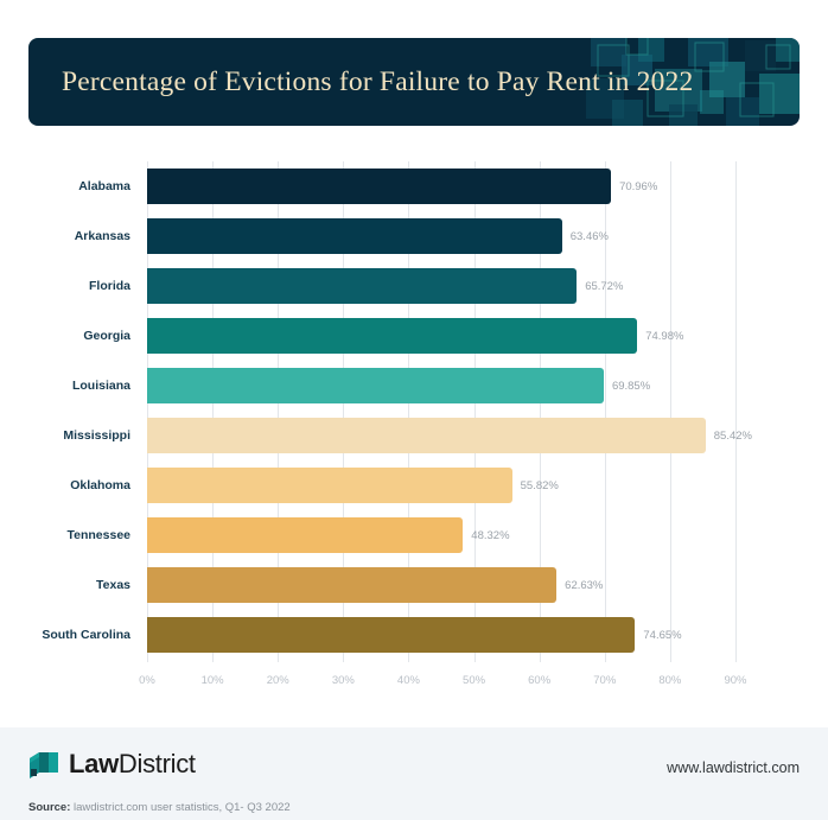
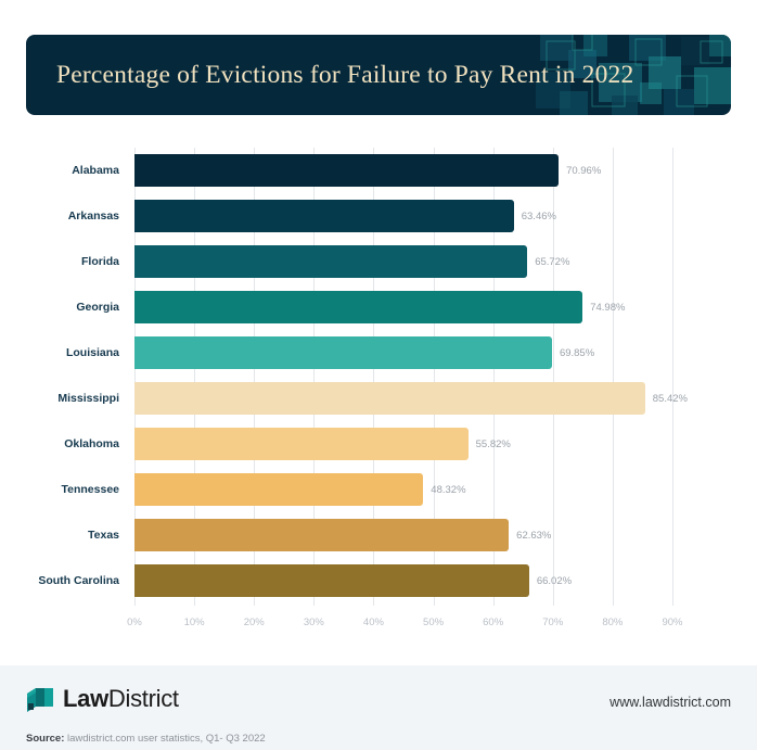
South Carolina: 74.65% -> 66.02%
